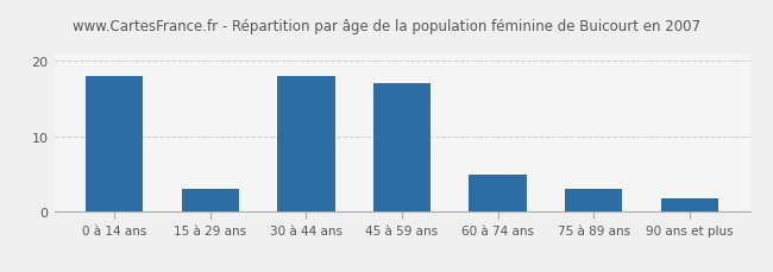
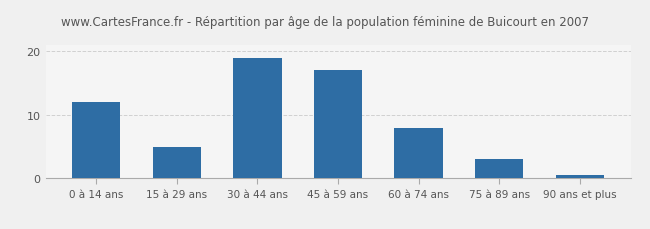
0 à 14 ans: 18.0 -> 12.0
15 à 29 ans: 3.0 -> 5.0
30 à 44 ans: 18.0 -> 19.0
60 à 74 ans: 5.0 -> 8.0
90 ans et plus: 1.8 -> 0.5
